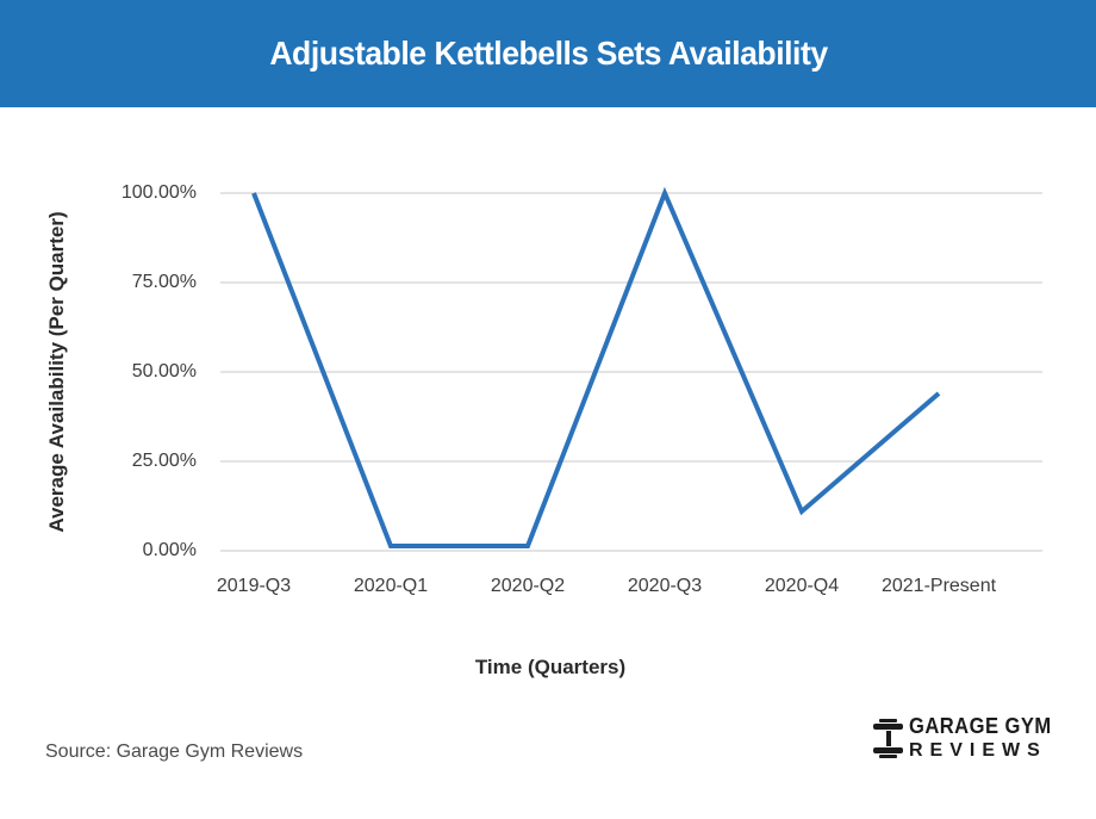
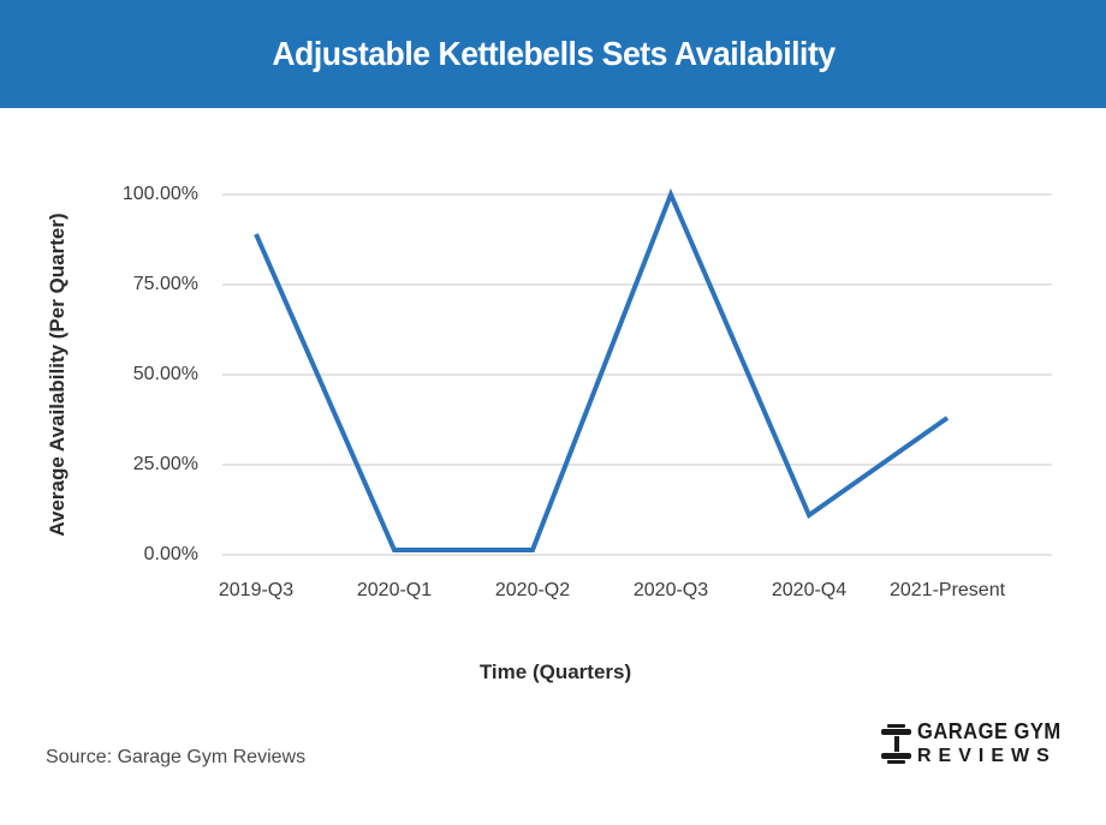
2019-Q3: 100% -> 89%
2021-Present: 44% -> 38%
